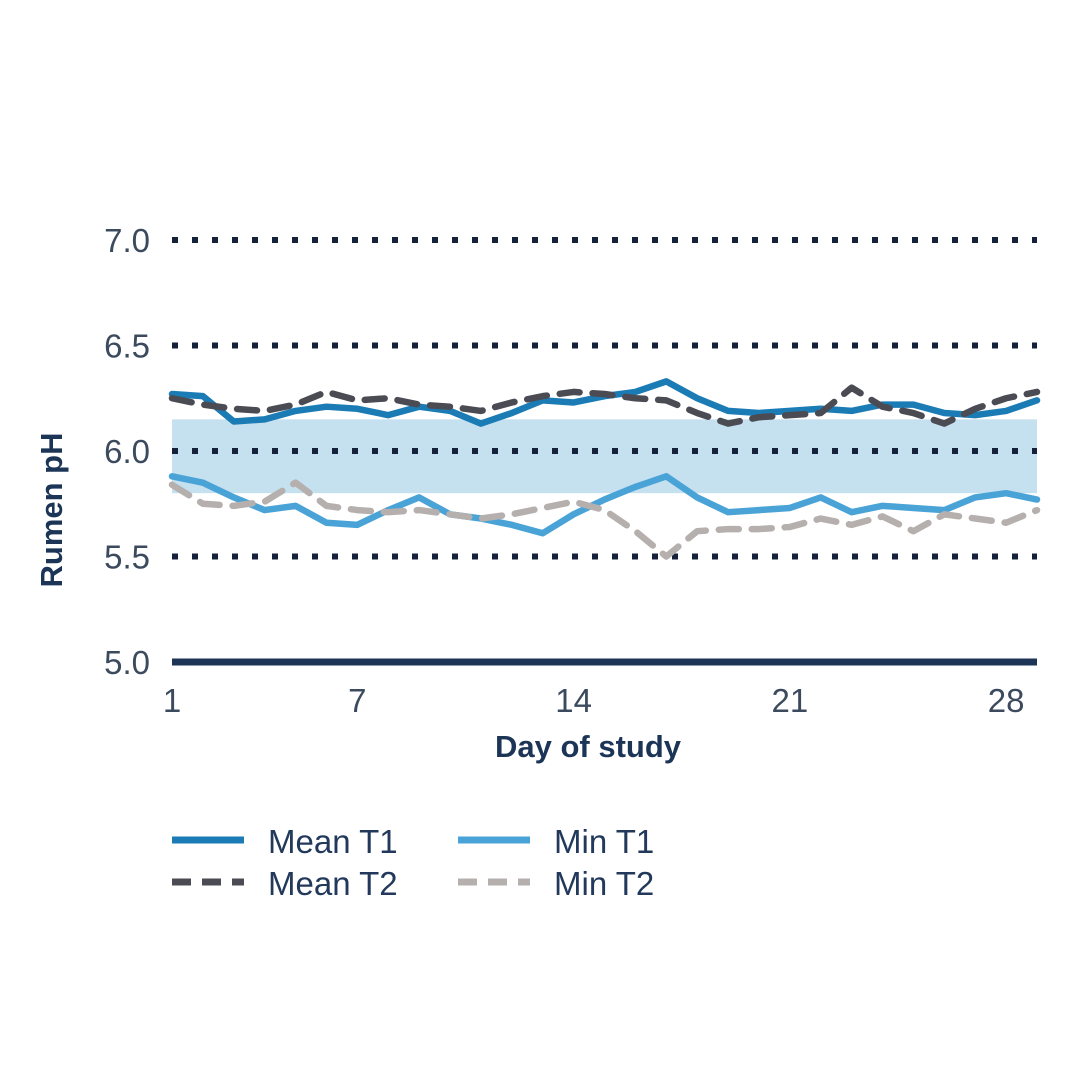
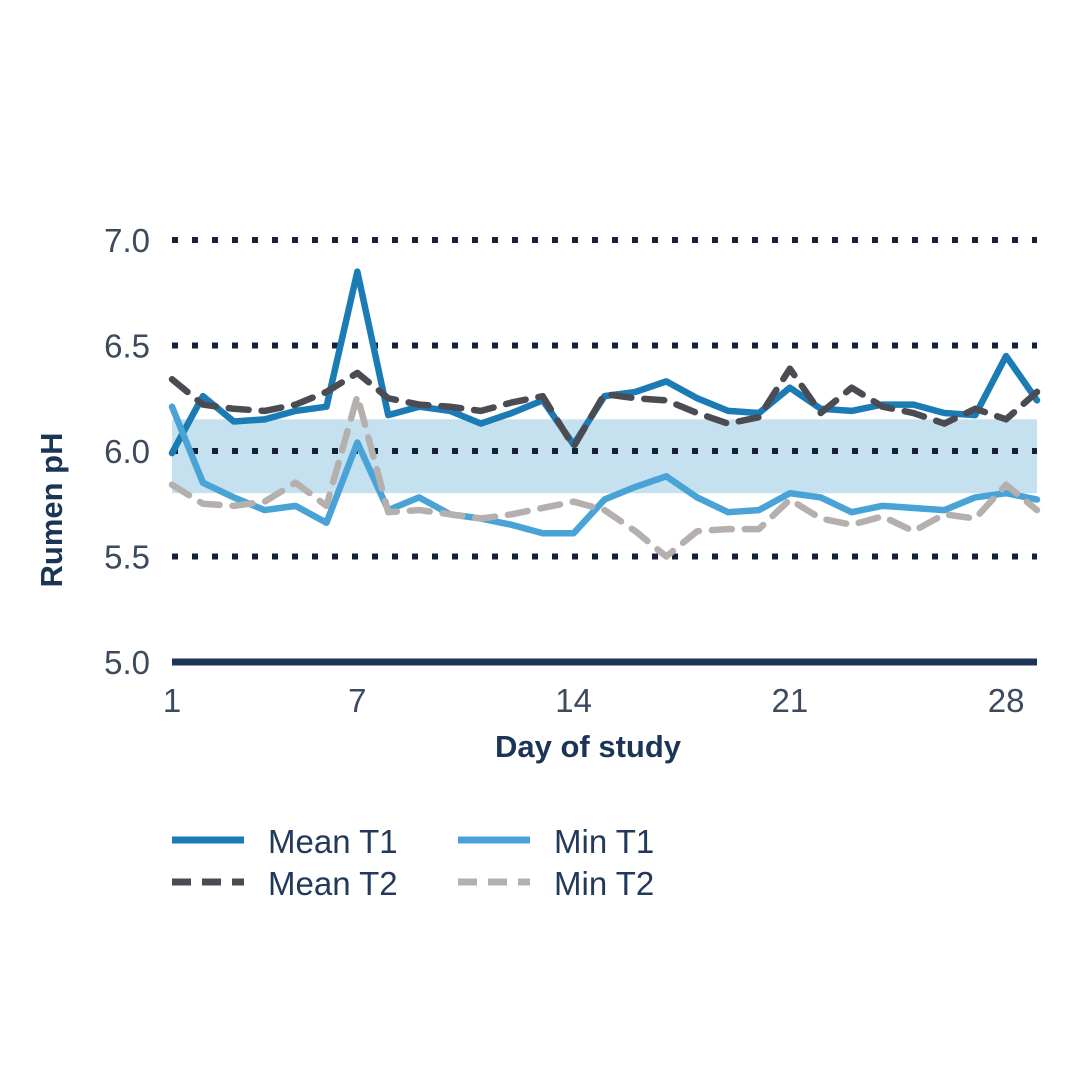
Mean T1/1: 6.27 -> 5.99
Min T1/1: 5.88 -> 6.21
Mean T2/1: 6.25 -> 6.34
Mean T1/7: 6.20 -> 6.85
Min T1/7: 5.65 -> 6.04
Mean T2/7: 6.24 -> 6.37
Min T2/7: 5.72 -> 6.26
Mean T1/14: 6.23 -> 6.03
Min T1/14: 5.70 -> 5.61
Mean T2/14: 6.28 -> 6.02
Mean T1/21: 6.19 -> 6.30
Min T1/21: 5.73 -> 5.80
Mean T2/21: 6.17 -> 6.39
Min T2/21: 5.64 -> 5.77
Mean T1/28: 6.19 -> 6.45
Mean T2/28: 6.25 -> 6.15
Min T2/28: 5.66 -> 5.84
